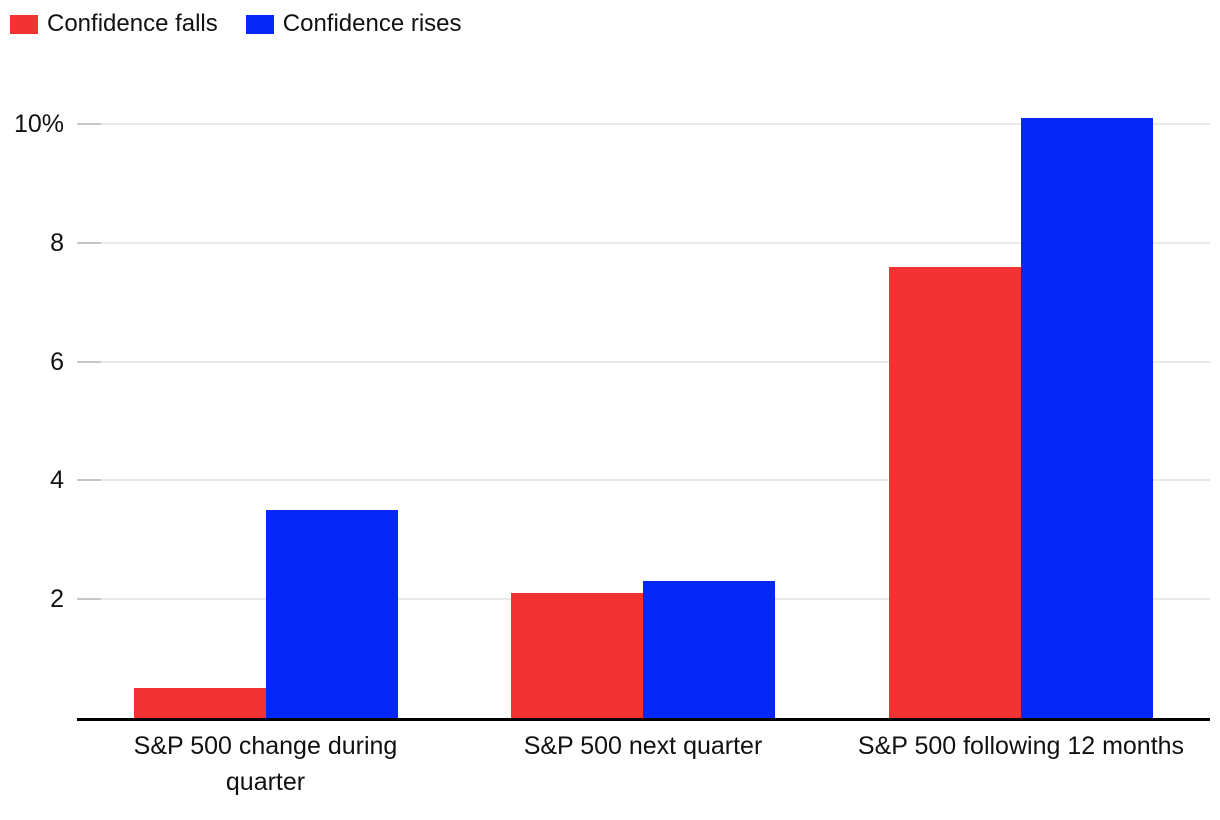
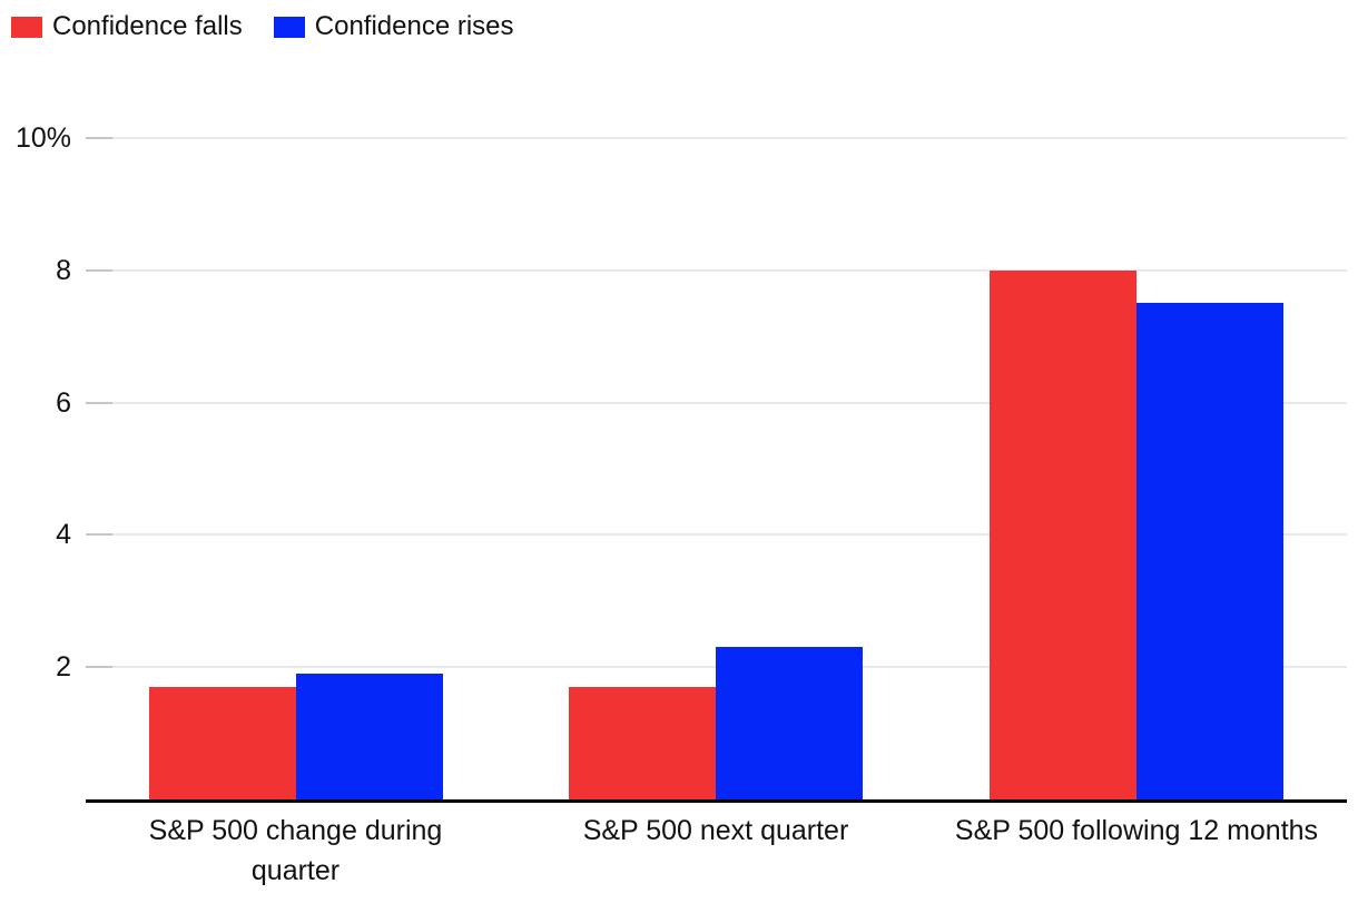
Confidence falls/S&P 500 change during quarter: 0.5% -> 1.7%
Confidence rises/S&P 500 change during quarter: 3.5% -> 1.9%
Confidence falls/S&P 500 next quarter: 2.1% -> 1.7%
Confidence falls/S&P 500 following 12 months: 7.6% -> 8.0%
Confidence rises/S&P 500 following 12 months: 10.1% -> 7.5%
